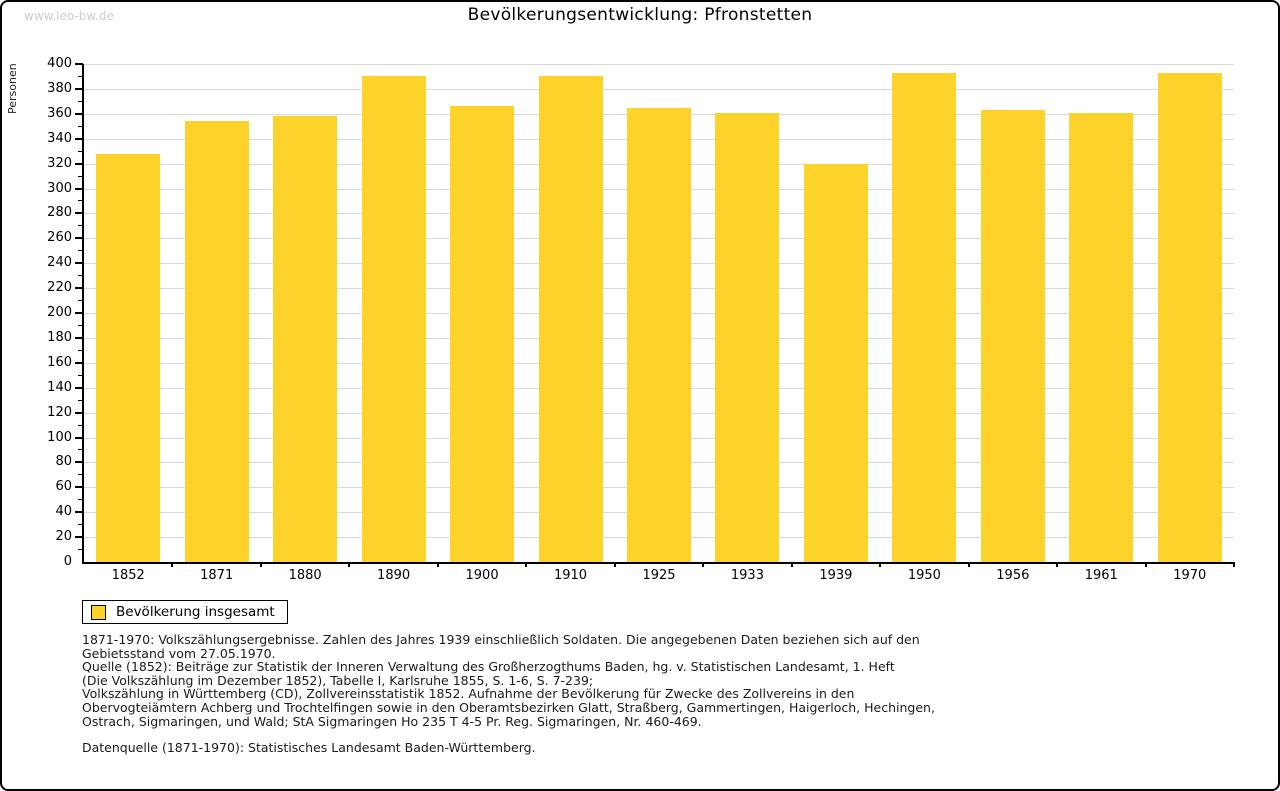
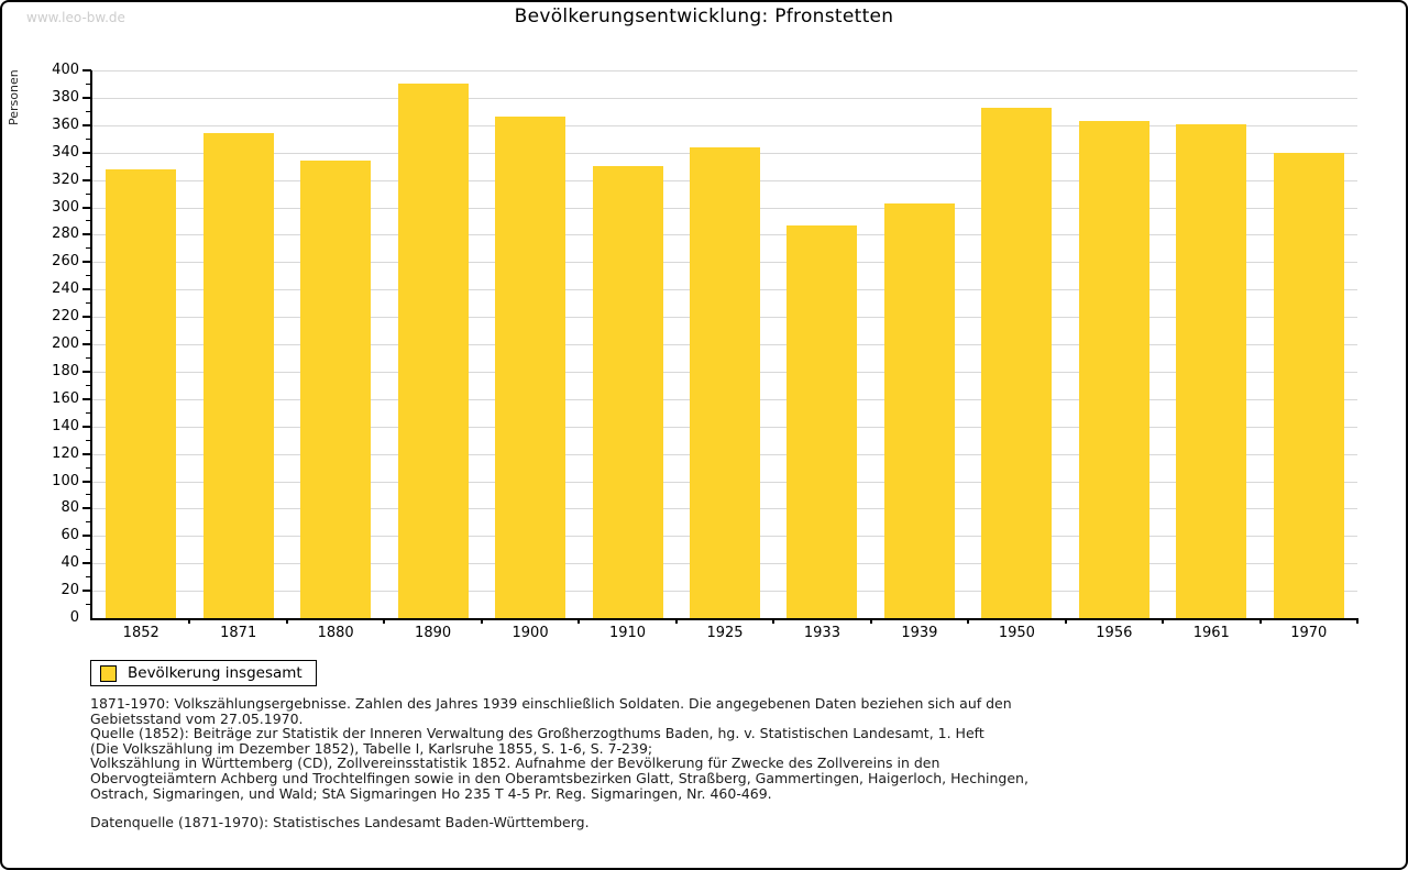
1880: 358 -> 334
1910: 390 -> 330
1925: 365 -> 344
1933: 361 -> 287
1939: 320 -> 303
1950: 393 -> 373
1970: 393 -> 340
